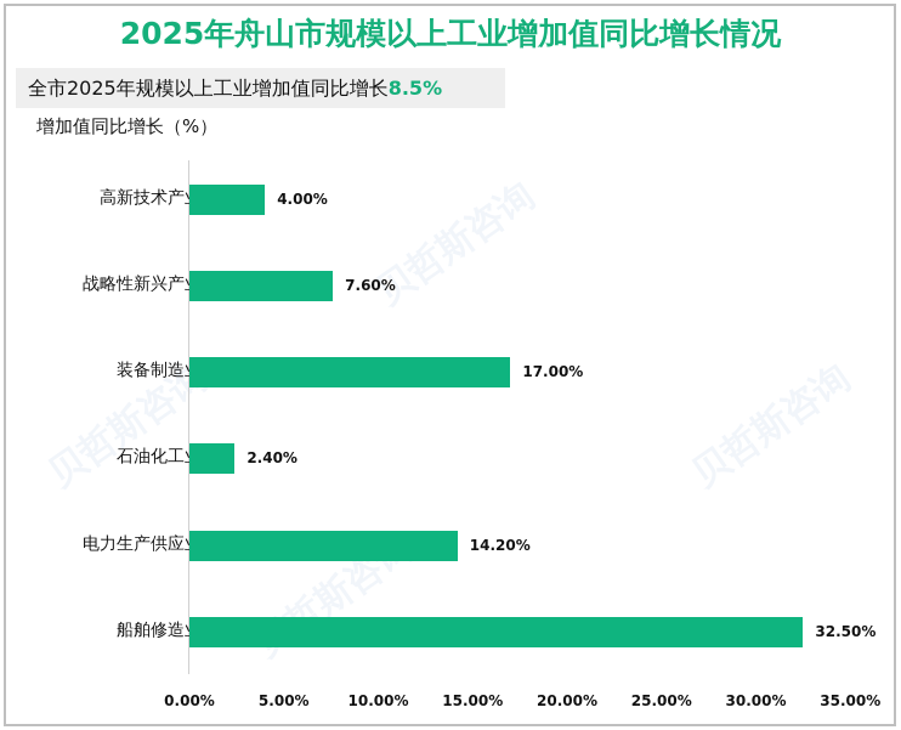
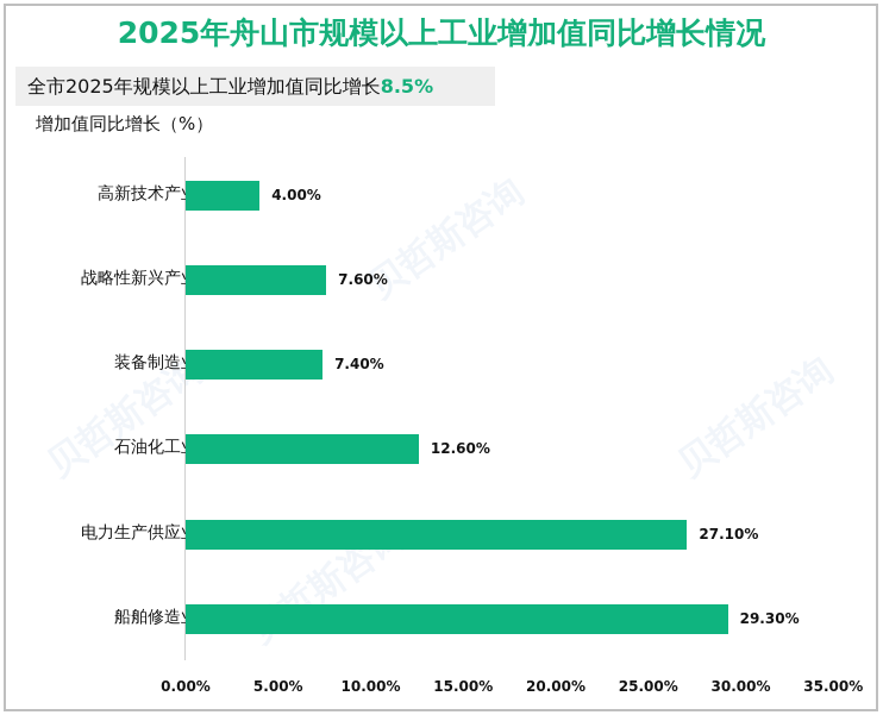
装备制造业: 17.00% -> 7.40%
石油化工业: 2.40% -> 12.60%
电力生产供应业: 14.20% -> 27.10%
船舶修造业: 32.50% -> 29.30%
